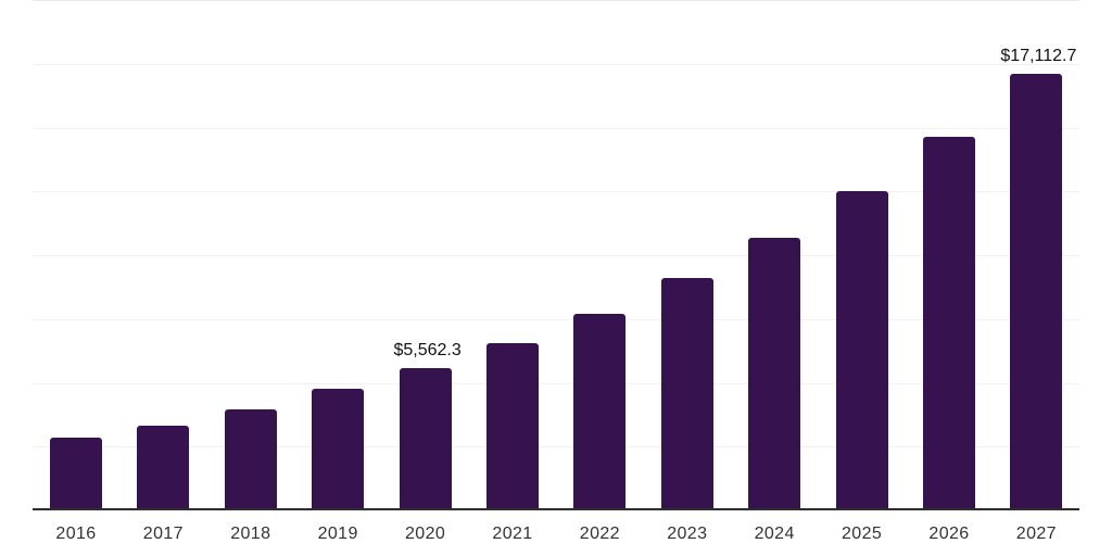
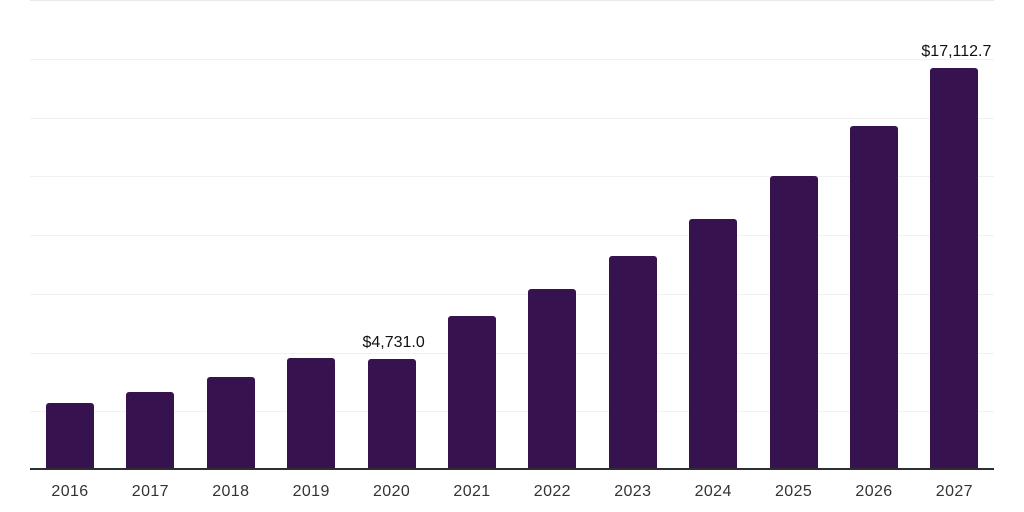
2020: $5,562.3 -> $4,731.0
